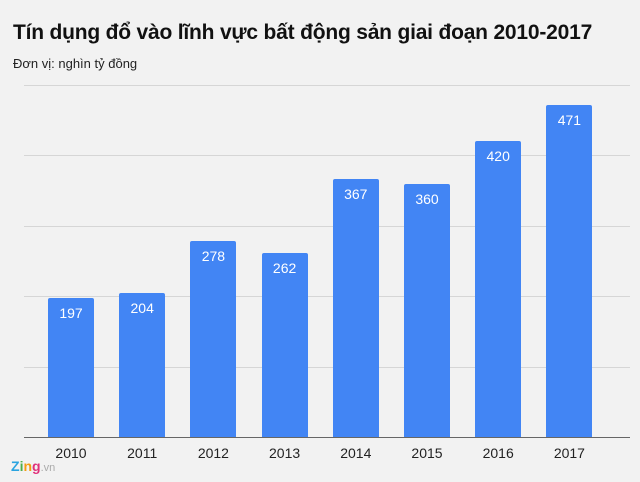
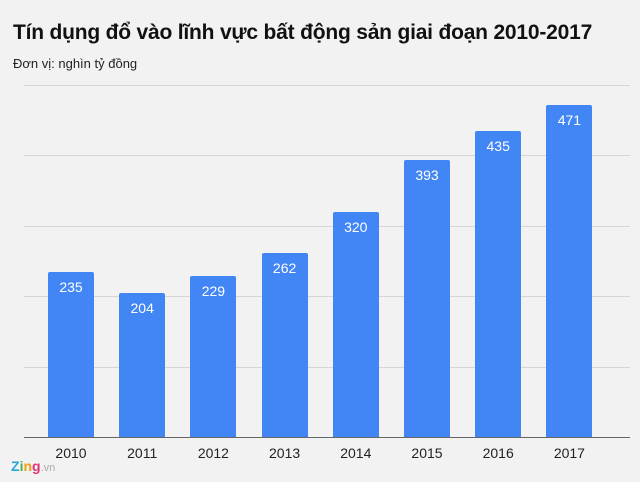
2010: 197 -> 235
2012: 278 -> 229
2014: 367 -> 320
2015: 360 -> 393
2016: 420 -> 435
